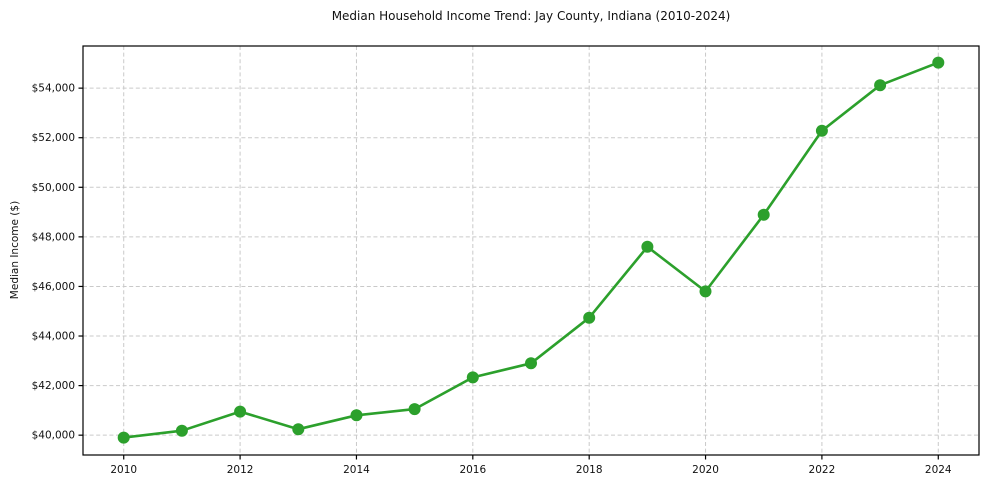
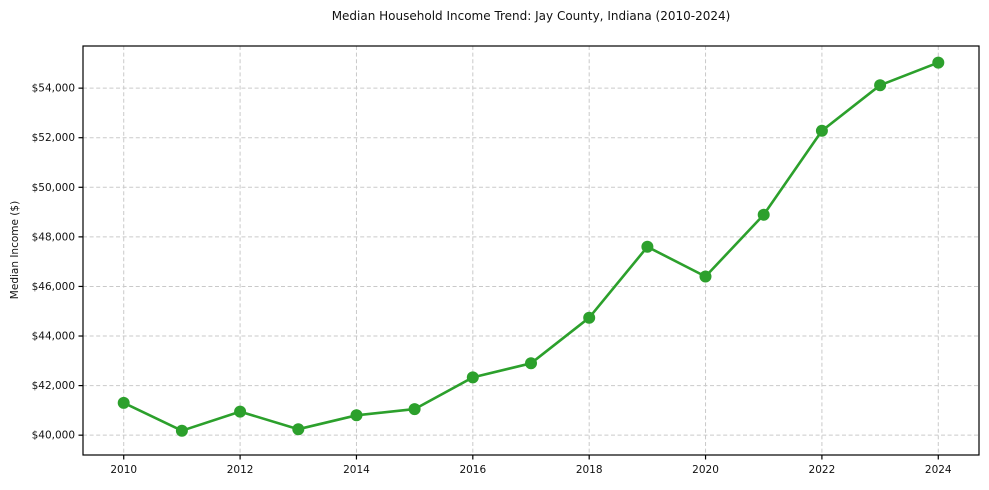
2010: $39900 -> $41300
2020: $45800 -> $46400
